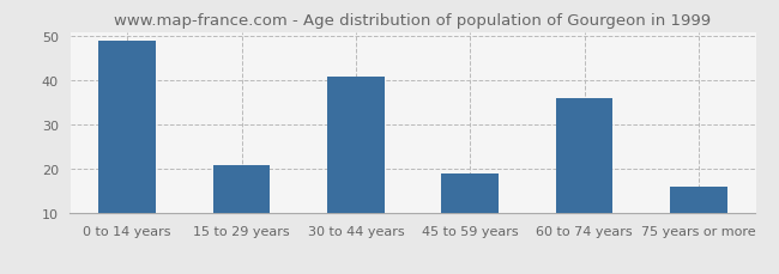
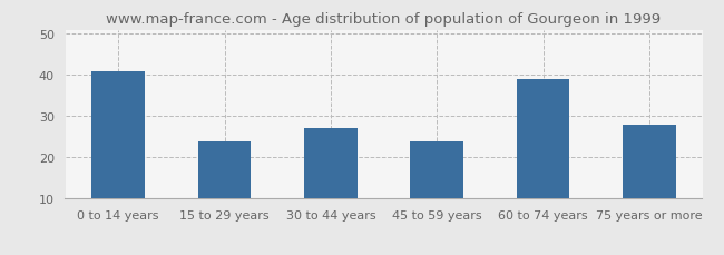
0 to 14 years: 49 -> 41
15 to 29 years: 21 -> 24
30 to 44 years: 41 -> 27
45 to 59 years: 19 -> 24
60 to 74 years: 36 -> 39
75 years or more: 16 -> 28
